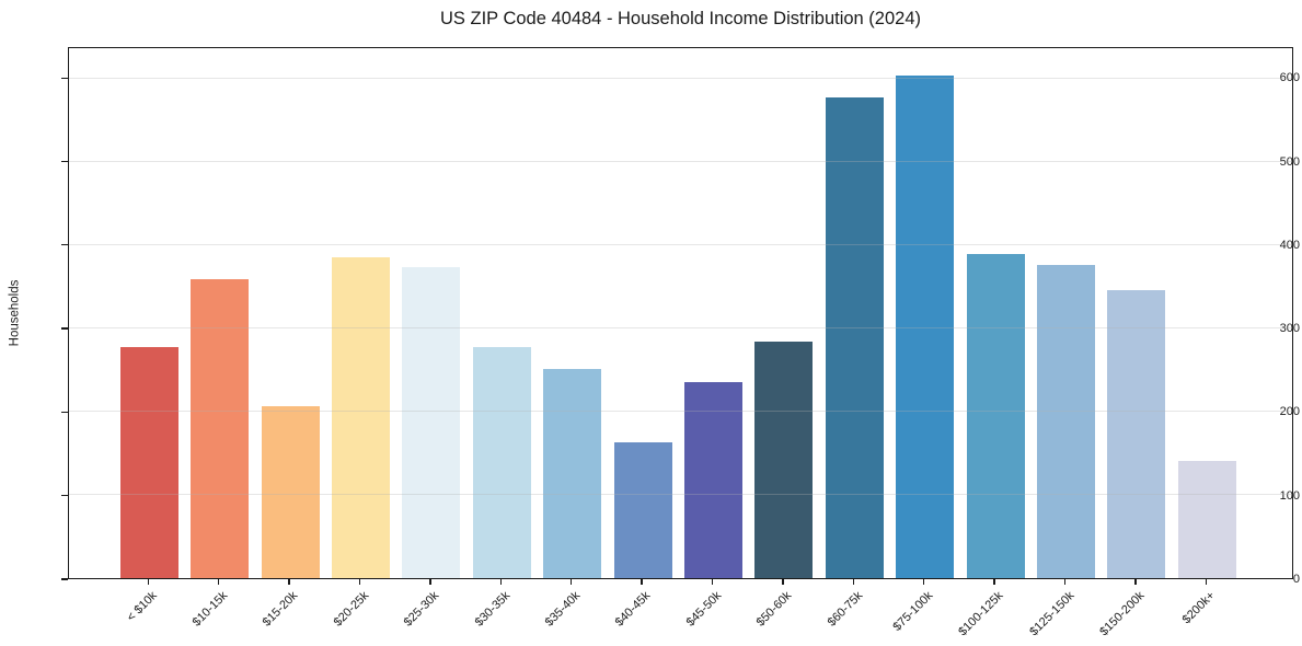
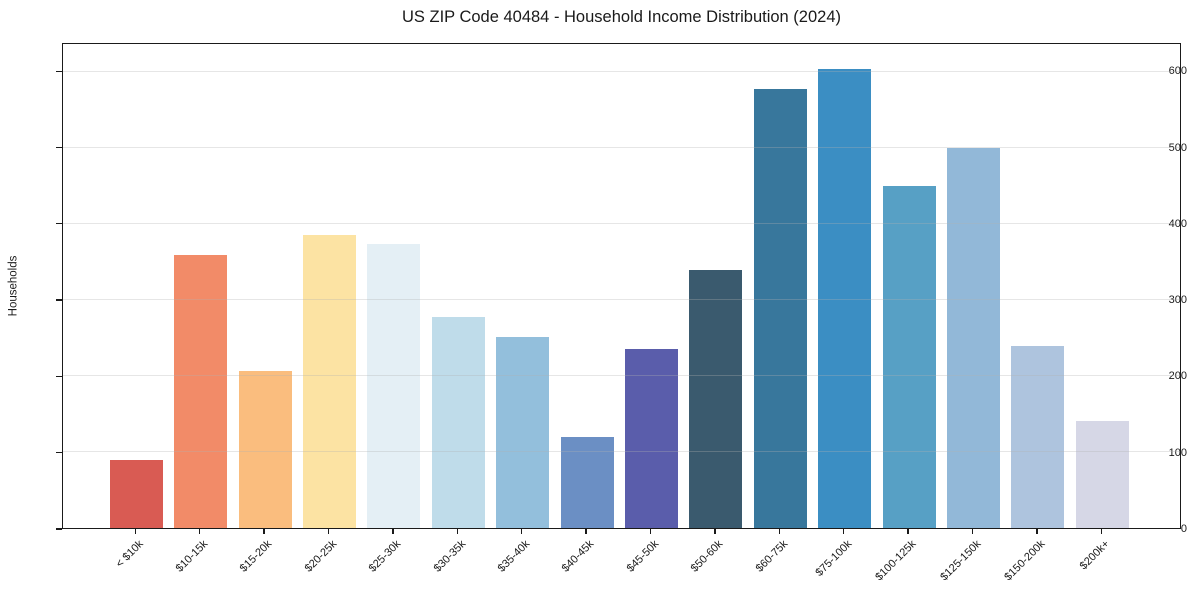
< $10k: 280 -> 90
$40-45k: 160 -> 120
$50-60k: 280 -> 340
$100-125k: 390 -> 450
$125-150k: 380 -> 500
$150-200k: 350 -> 240
